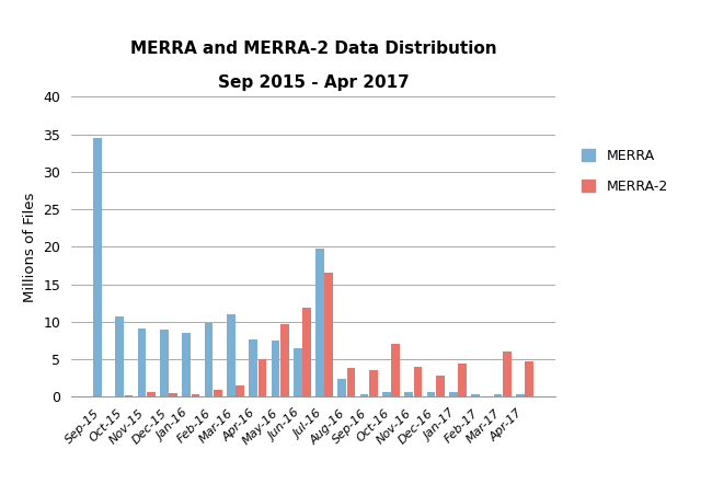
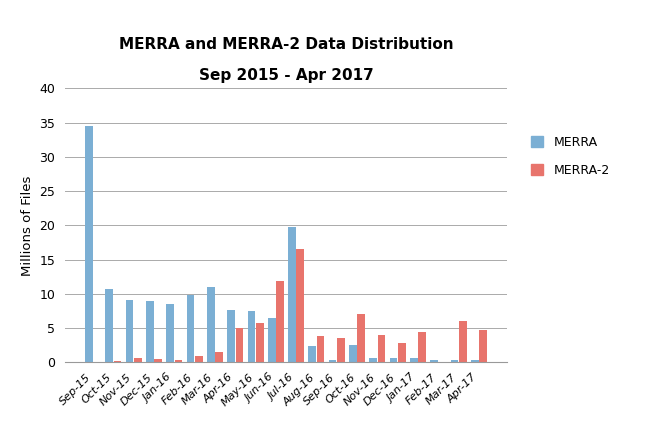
MERRA-2/May-16: 9.7 -> 5.8
MERRA/Oct-16: 0.6 -> 2.6
